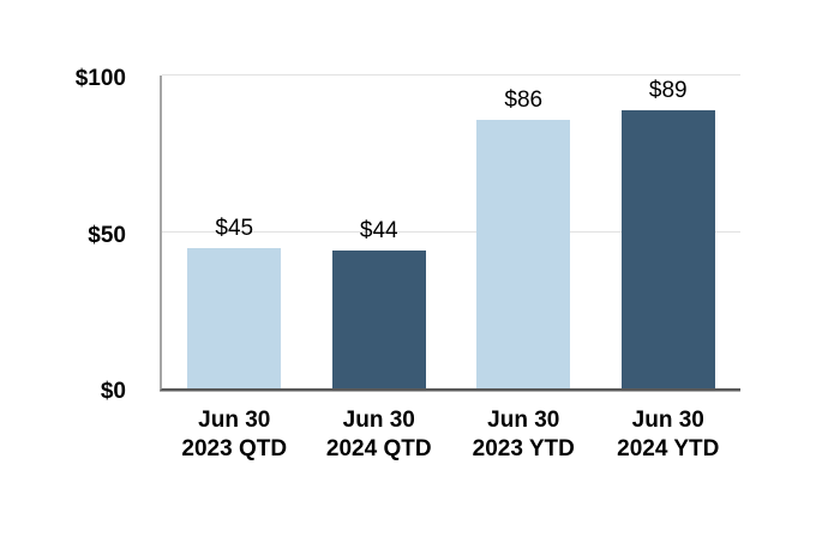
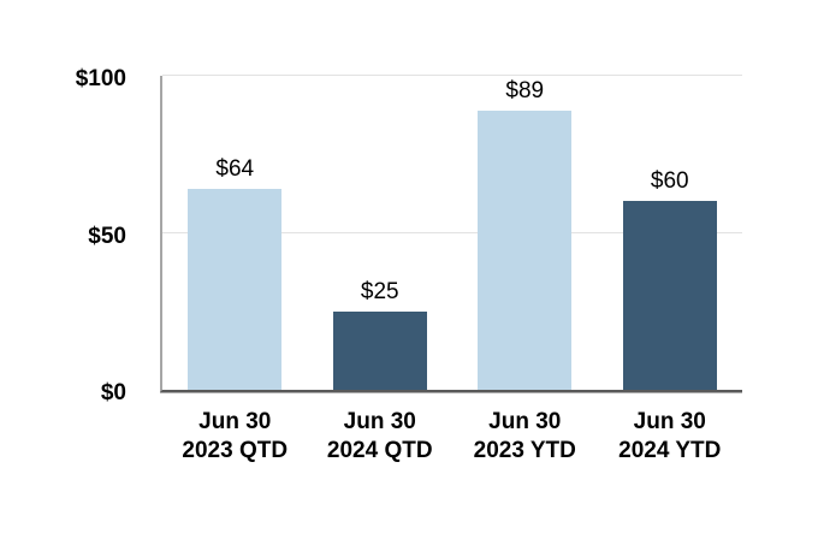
Jun 30 2023 QTD: $45 -> $64
Jun 30 2024 QTD: $44 -> $25
Jun 30 2023 YTD: $86 -> $89
Jun 30 2024 YTD: $89 -> $60
